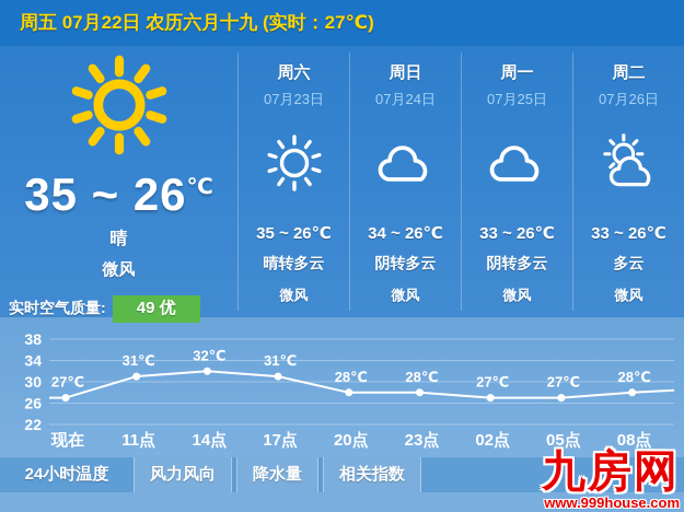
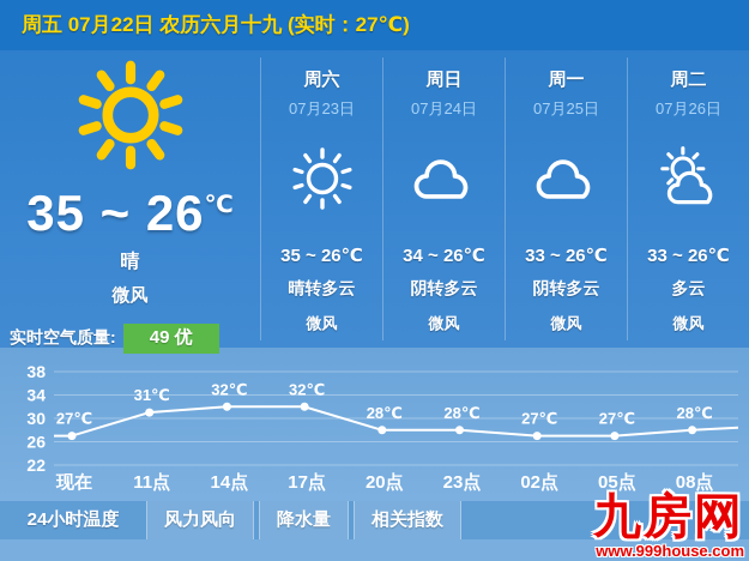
17点: 31 -> 32
